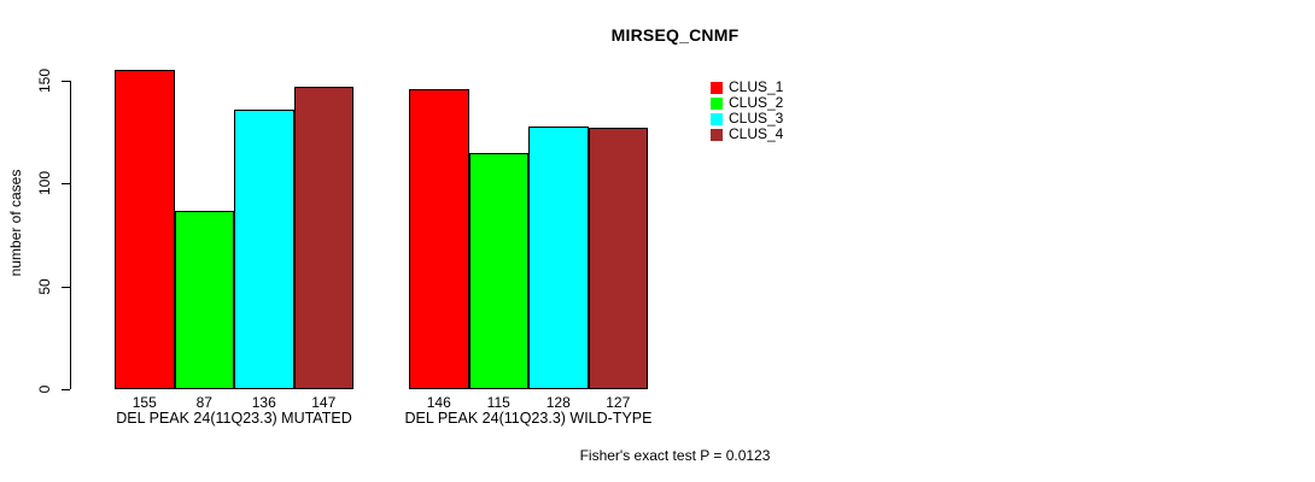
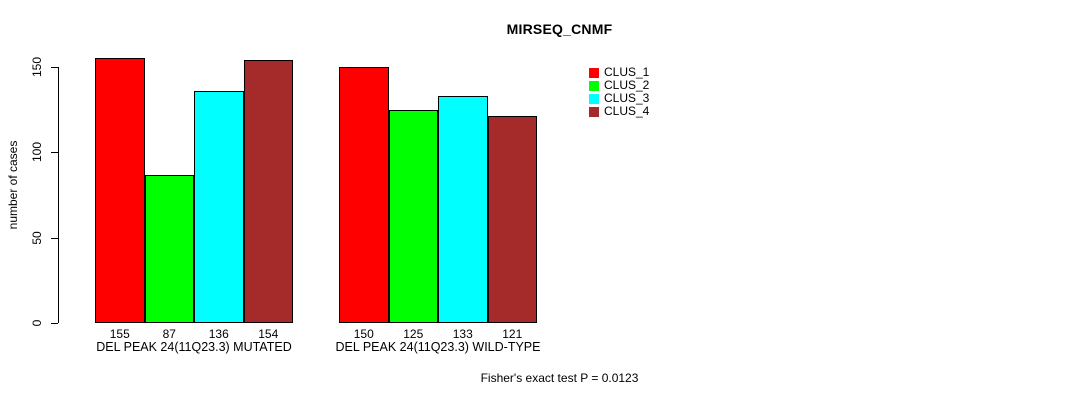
CLUS_4/DEL PEAK 24(11Q23.3) MUTATED: 147 -> 154
CLUS_1/DEL PEAK 24(11Q23.3) WILD-TYPE: 146 -> 150
CLUS_2/DEL PEAK 24(11Q23.3) WILD-TYPE: 115 -> 125
CLUS_3/DEL PEAK 24(11Q23.3) WILD-TYPE: 128 -> 133
CLUS_4/DEL PEAK 24(11Q23.3) WILD-TYPE: 127 -> 121
